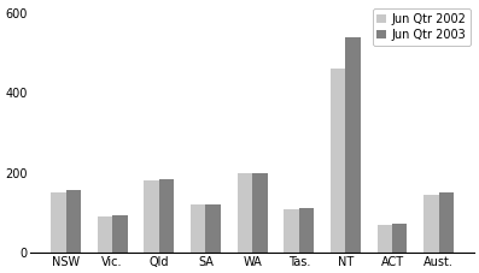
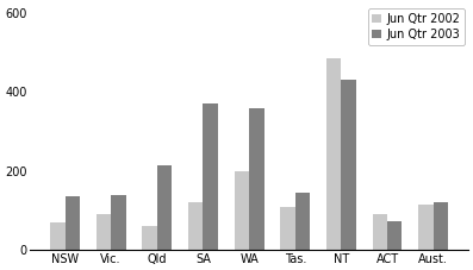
Jun Qtr 2002/NSW: 152 -> 70
Jun Qtr 2003/NSW: 158 -> 135
Jun Qtr 2003/Vic.: 93 -> 140
Jun Qtr 2002/Qld: 180 -> 60
Jun Qtr 2003/Qld: 185 -> 215
Jun Qtr 2003/SA: 122 -> 370
Jun Qtr 2003/WA: 200 -> 360
Jun Qtr 2003/Tas.: 113 -> 145
Jun Qtr 2002/NT: 460 -> 485
Jun Qtr 2003/NT: 540 -> 430
Jun Qtr 2002/ACT: 70 -> 90
Jun Qtr 2002/Aust.: 145 -> 115
Jun Qtr 2003/Aust.: 152 -> 120
